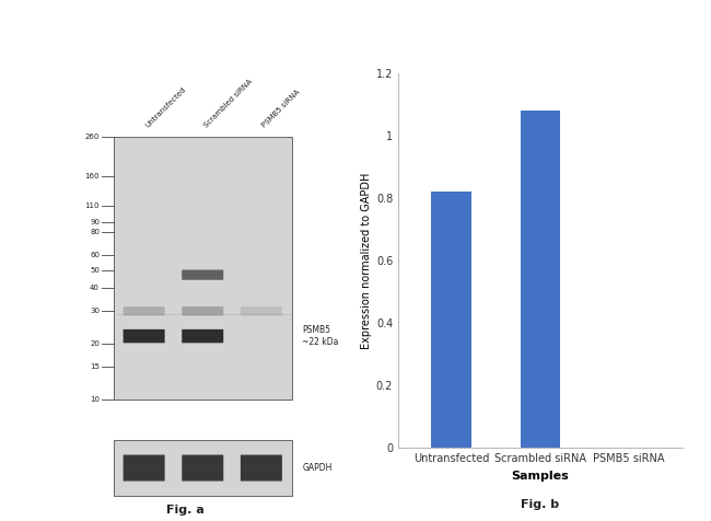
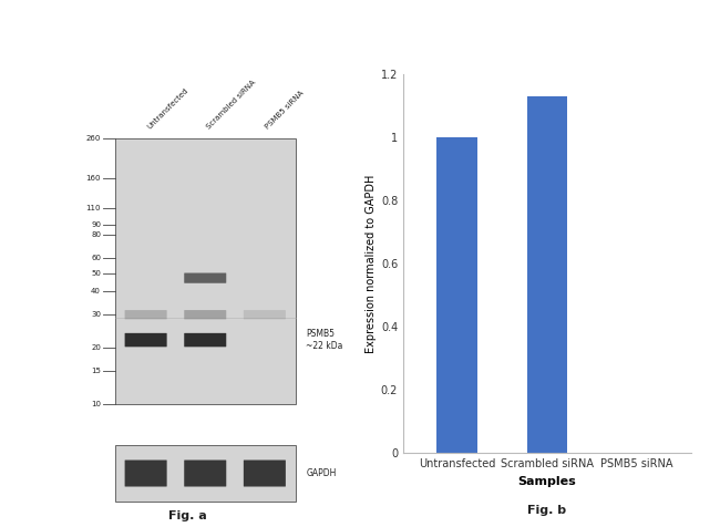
Untransfected: 0.82 -> 1.00
Scrambled siRNA: 1.08 -> 1.13
